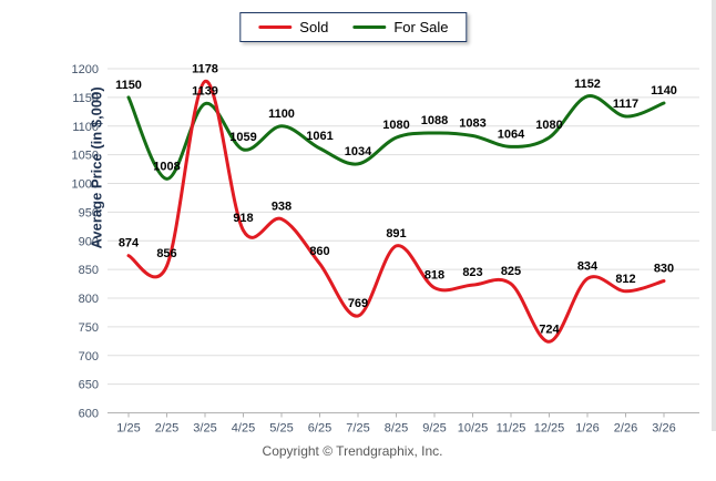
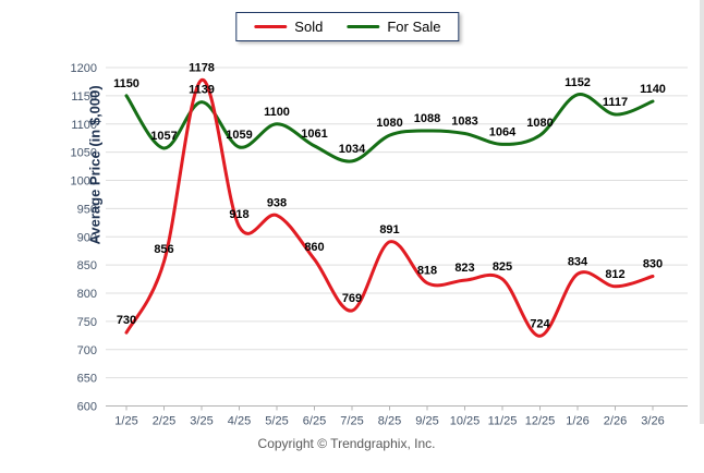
Sold/1/25: 874 -> 730
For Sale/2/25: 1008 -> 1057
